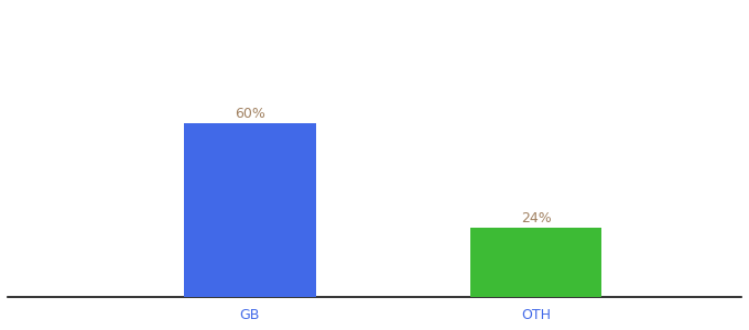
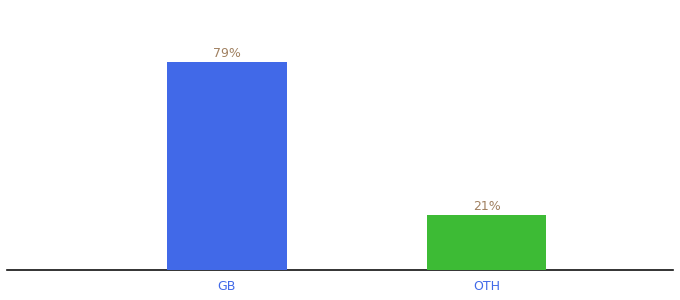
GB: 60% -> 79%
OTH: 24% -> 21%
